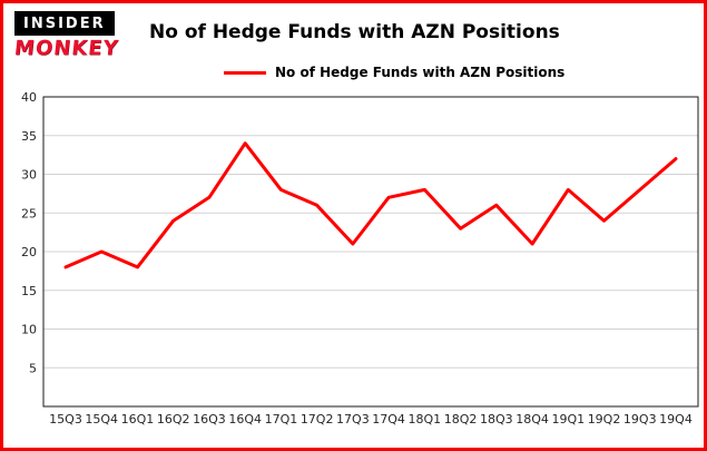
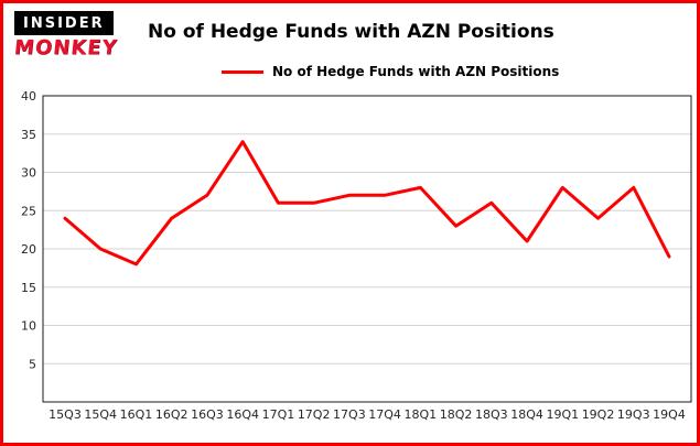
15Q3: 18 -> 24
17Q1: 28 -> 26
17Q3: 21 -> 27
19Q4: 32 -> 19
